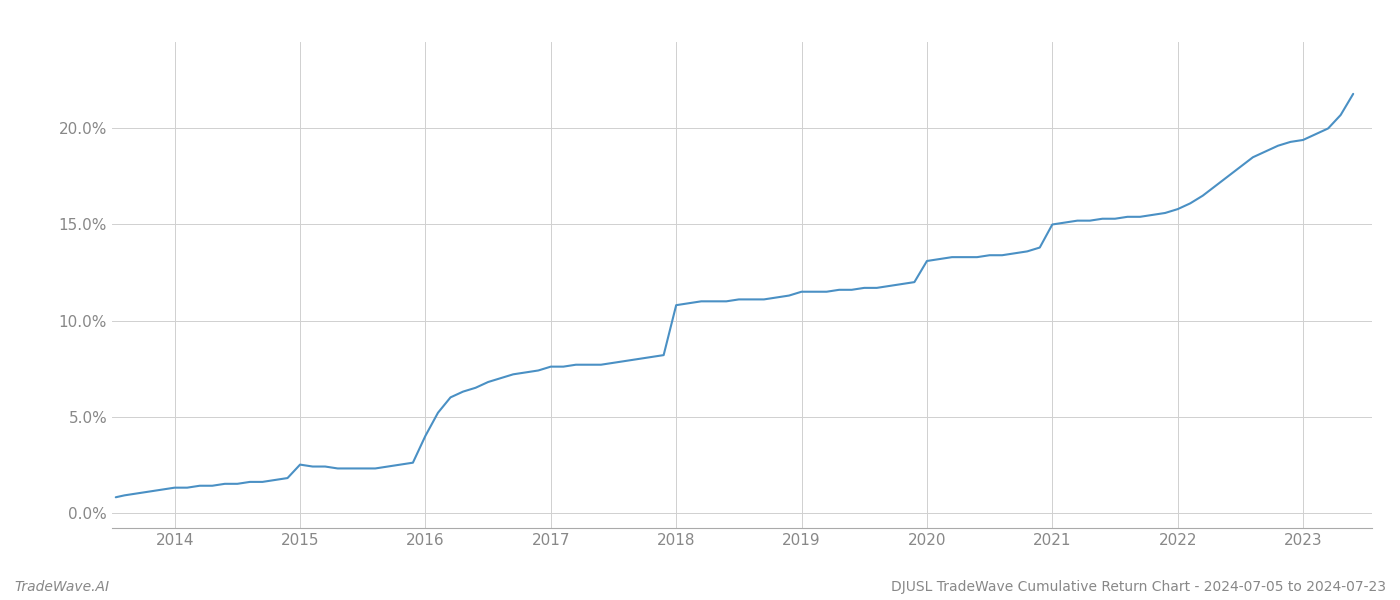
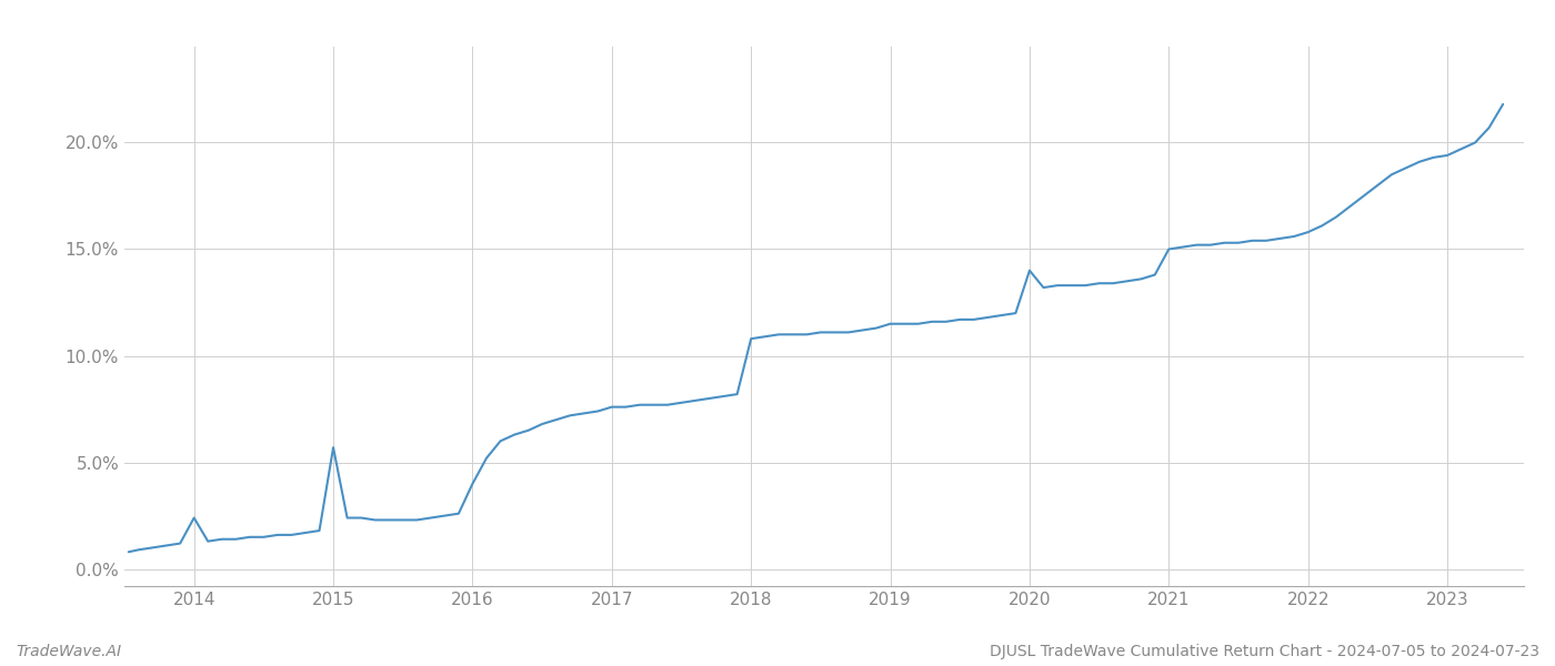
2014: 1.3% -> 2.4%
2015: 2.5% -> 5.7%
2020: 13.1% -> 14.0%
